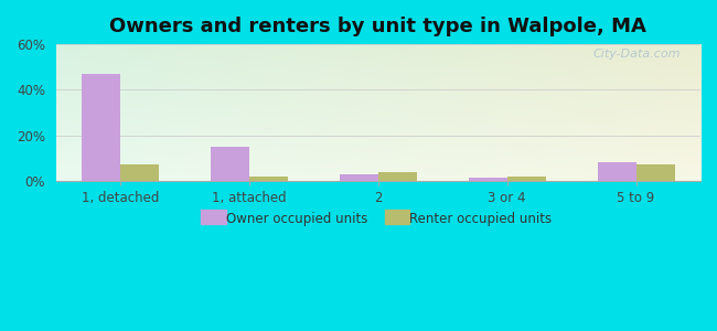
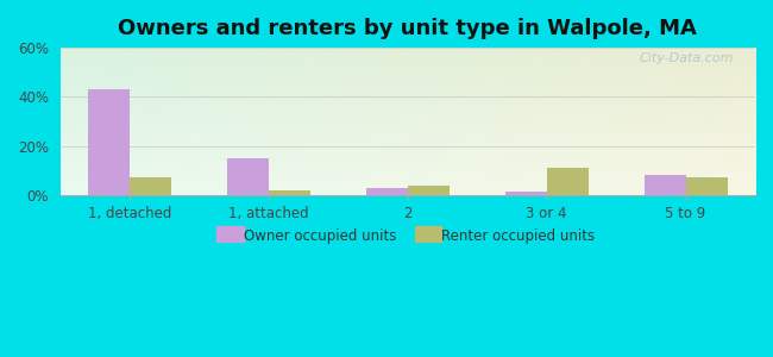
Owner occupied units/1, detached: 47.0% -> 43.0%
Renter occupied units/3 or 4: 2% -> 11%
